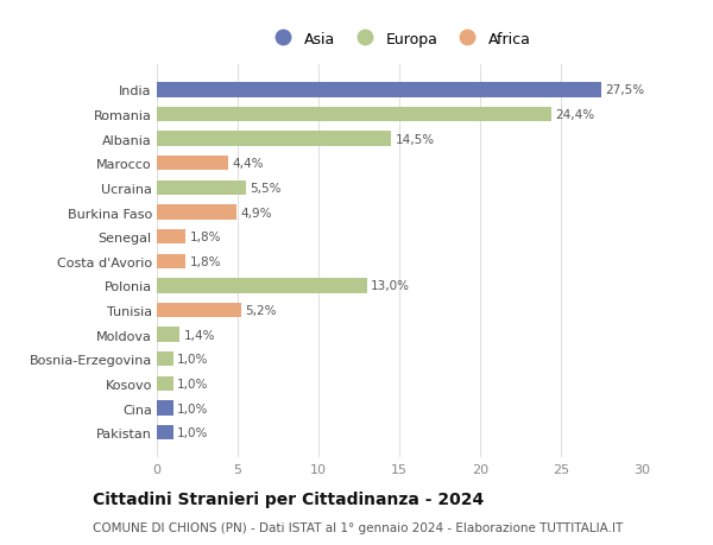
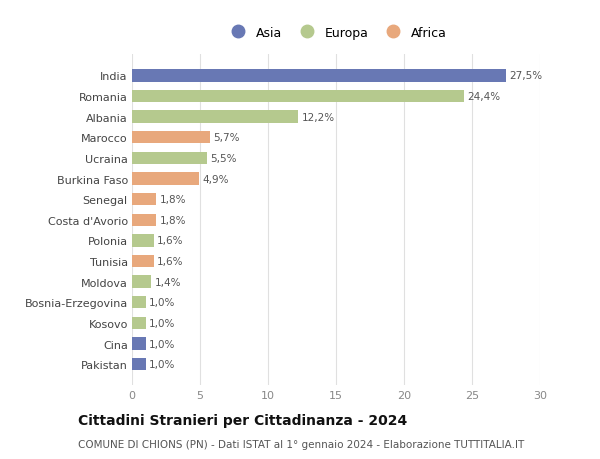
Albania: 14,5% -> 12,2%
Marocco: 4,4% -> 5,7%
Polonia: 13,0% -> 1,6%
Tunisia: 5,2% -> 1,6%
